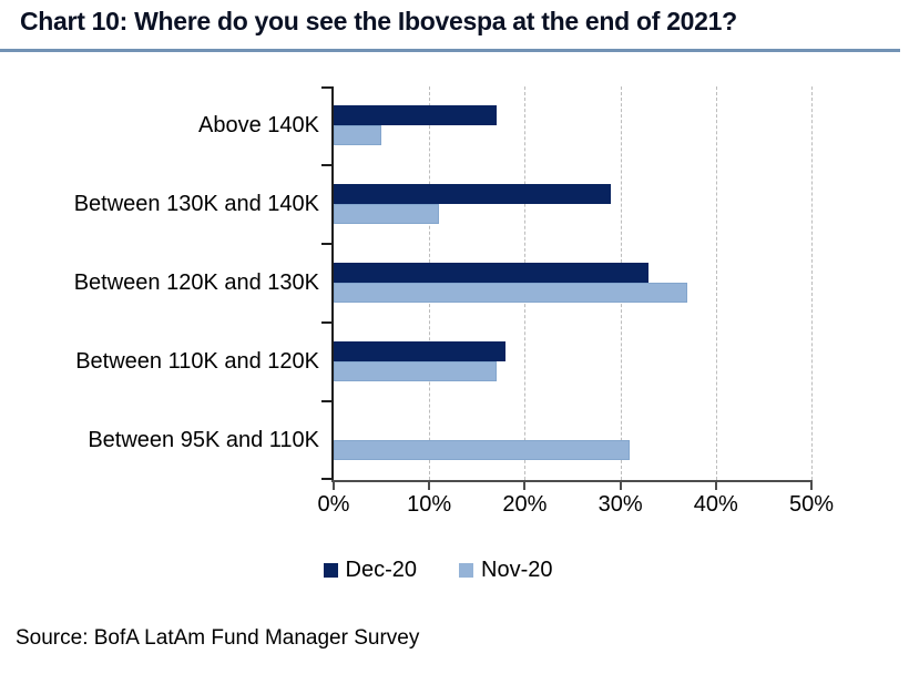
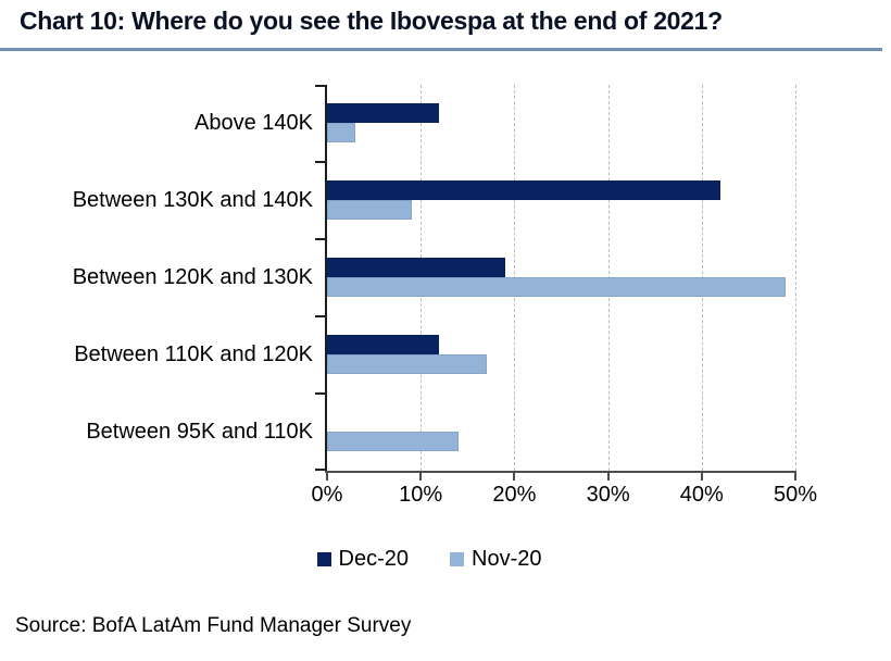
Dec-20/Above 140K: 17% -> 12%
Nov-20/Above 140K: 5% -> 3%
Dec-20/Between 130K and 140K: 29% -> 42%
Nov-20/Between 130K and 140K: 11% -> 9%
Dec-20/Between 120K and 130K: 33% -> 19%
Nov-20/Between 120K and 130K: 37% -> 49%
Dec-20/Between 110K and 120K: 18% -> 12%
Nov-20/Between 95K and 110K: 31% -> 14%
